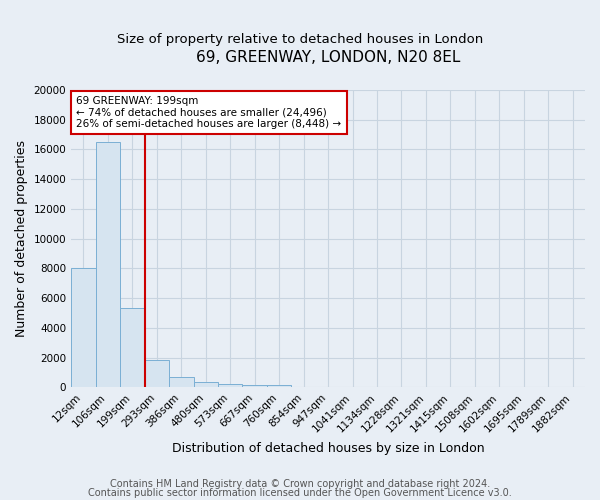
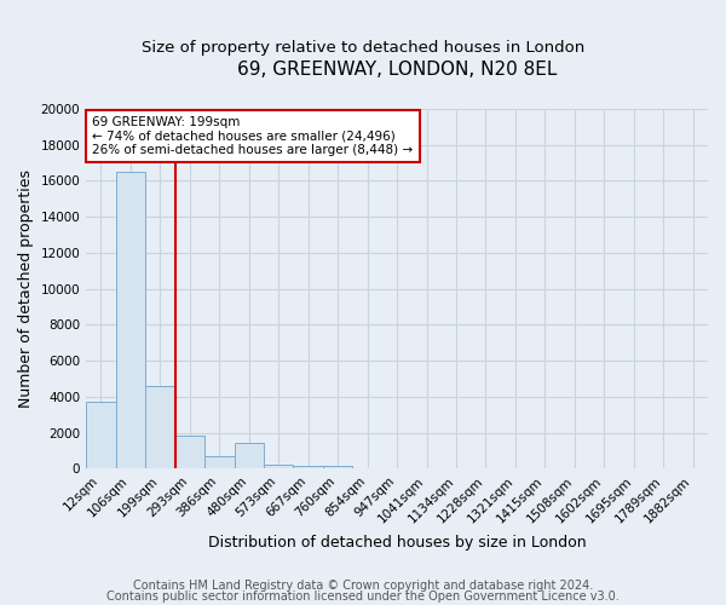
12sqm: 8000 -> 3700
199sqm: 5300 -> 4600
480sqm: 400 -> 1400
